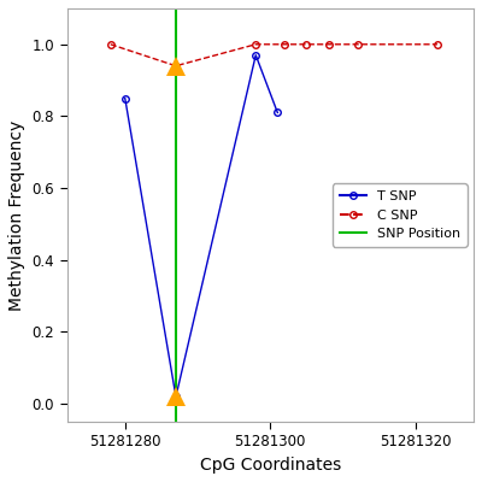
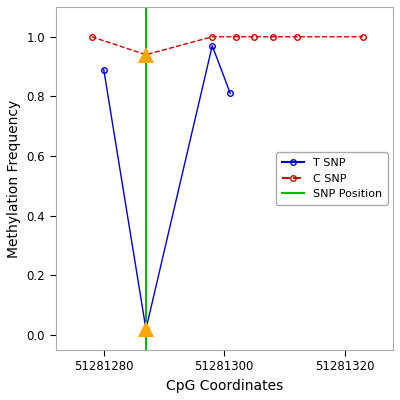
T SNP/51281280: 0.85 -> 0.89
